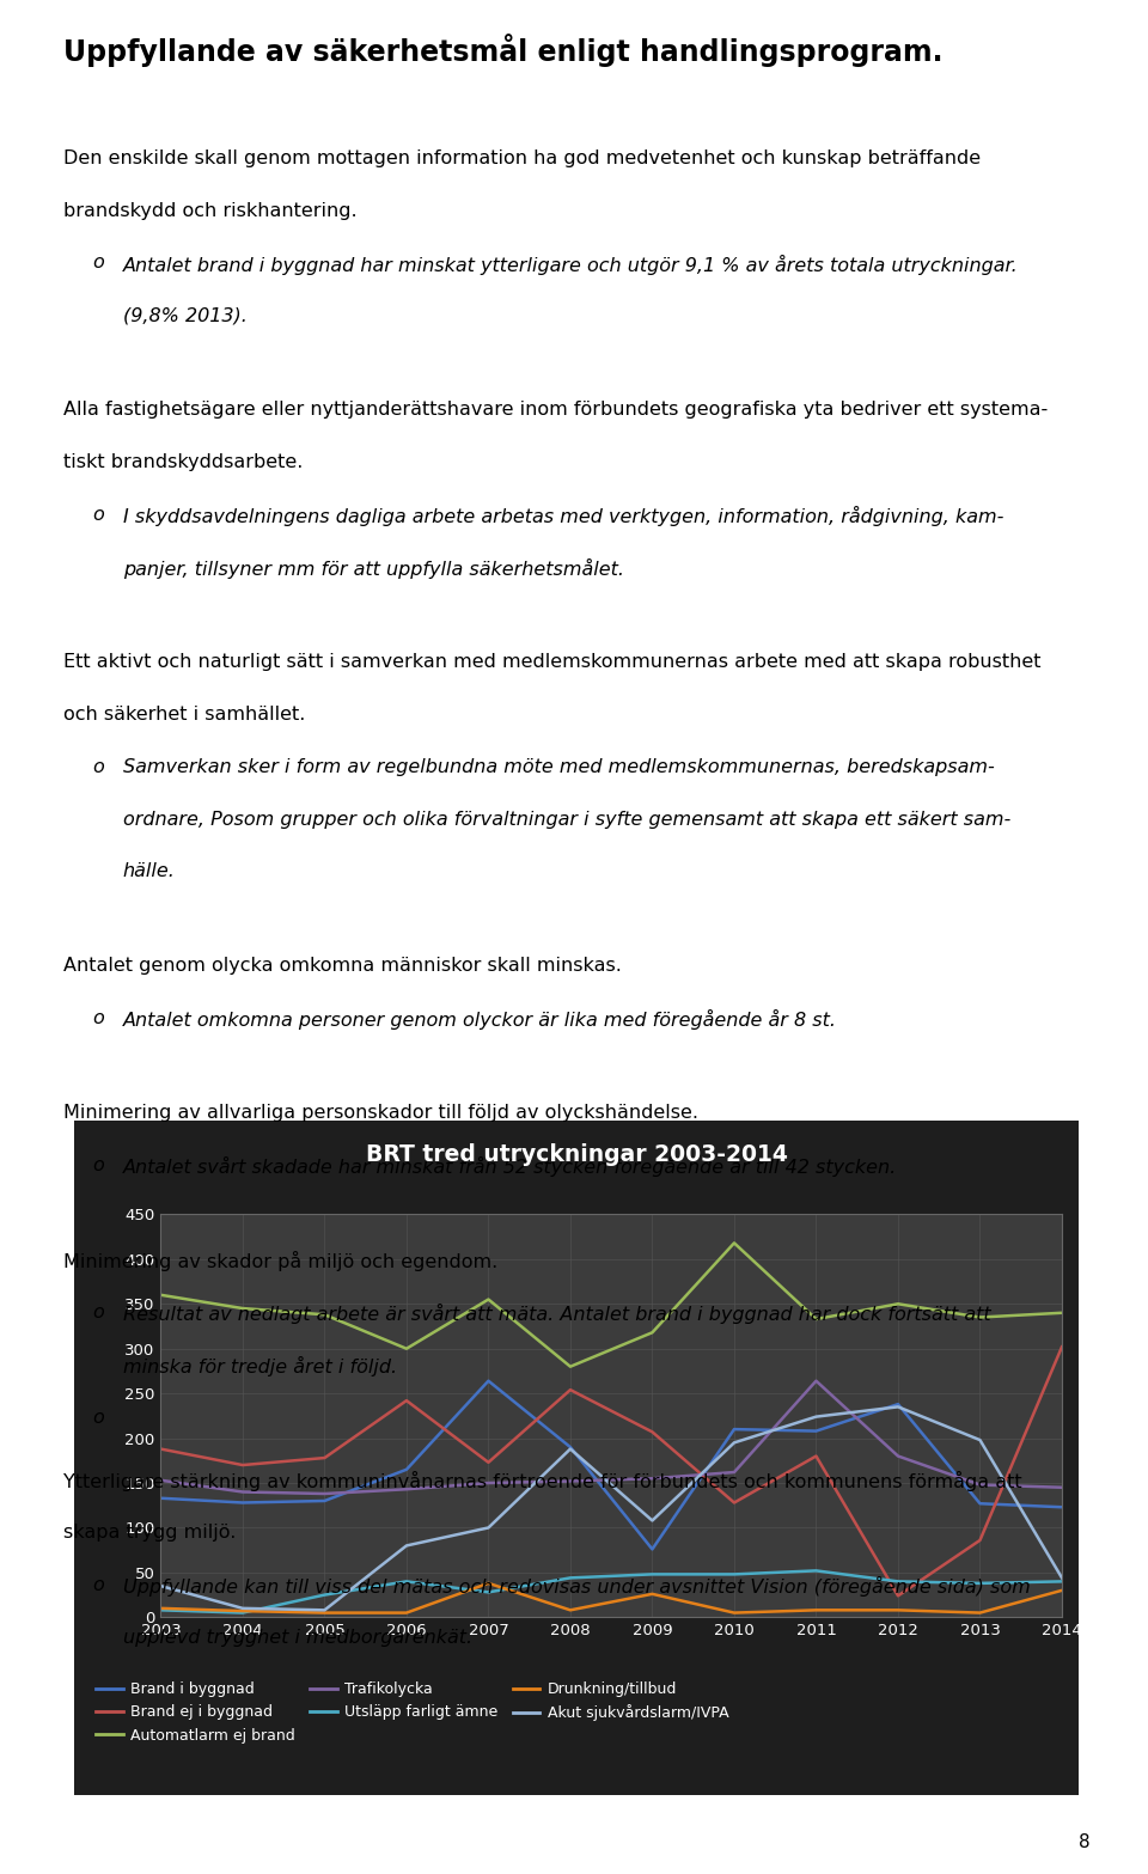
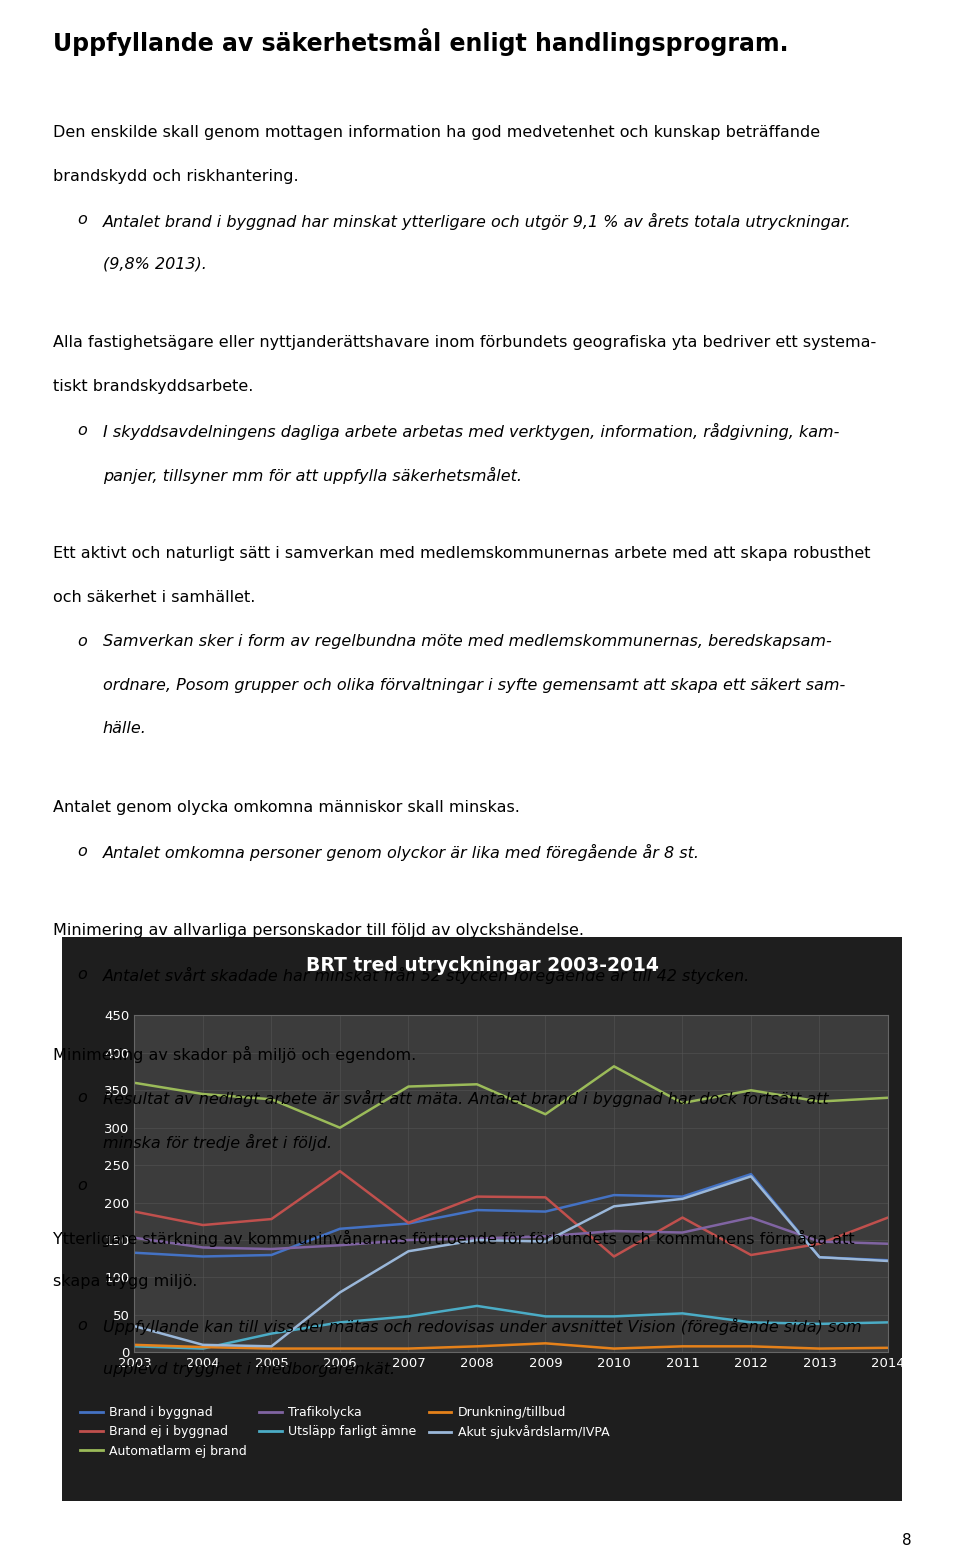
Brand i byggnad/2007: 264 -> 172
Utsläpp farligt ämne/2007: 28 -> 48
Drunkning/tillbud/2007: 38 -> 5
Akut sjukvårdslarm/IVPA/2007: 100 -> 135
Brand ej i byggnad/2008: 254 -> 208
Automatlarm ej brand/2008: 280 -> 358
Utsläpp farligt ämne/2008: 44 -> 62
Akut sjukvårdslarm/IVPA/2008: 188 -> 150
Brand i byggnad/2009: 76 -> 188
Drunkning/tillbud/2009: 26 -> 12
Akut sjukvårdslarm/IVPA/2009: 108 -> 148
Automatlarm ej brand/2010: 418 -> 382
Trafikolycka/2011: 264 -> 160
Akut sjukvårdslarm/IVPA/2011: 224 -> 205
Brand ej i byggnad/2012: 24 -> 130
Brand ej i byggnad/2013: 86 -> 145
Akut sjukvårdslarm/IVPA/2013: 198 -> 127
Brand ej i byggnad/2014: 302 -> 180
Drunkning/tillbud/2014: 30 -> 6
Akut sjukvårdslarm/IVPA/2014: 44 -> 122
